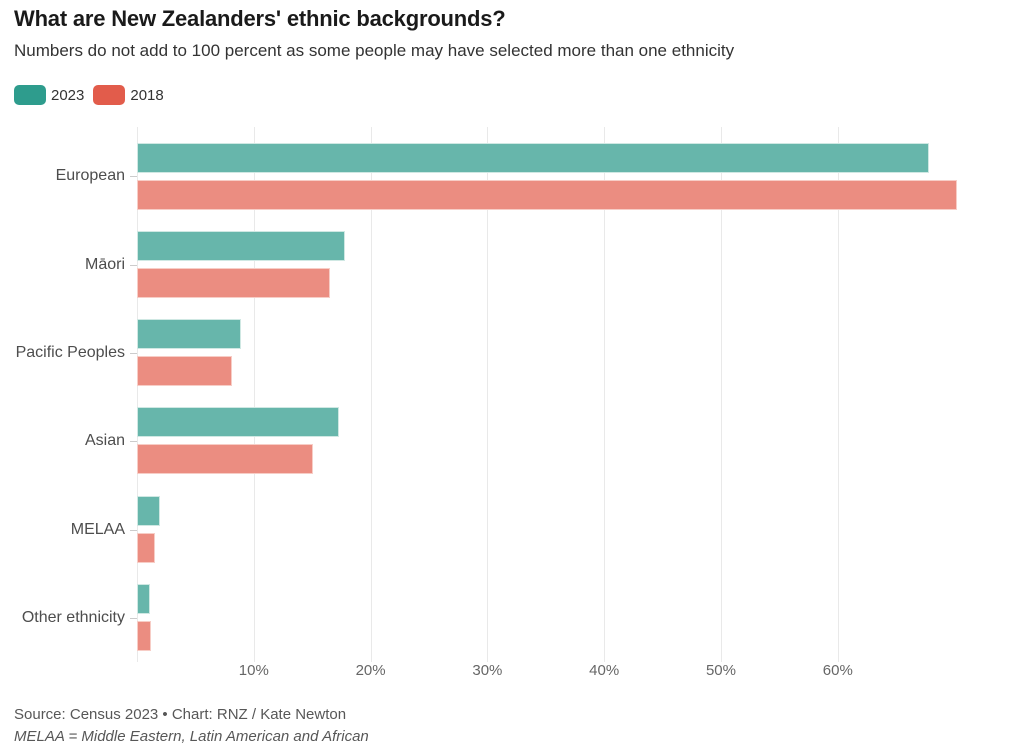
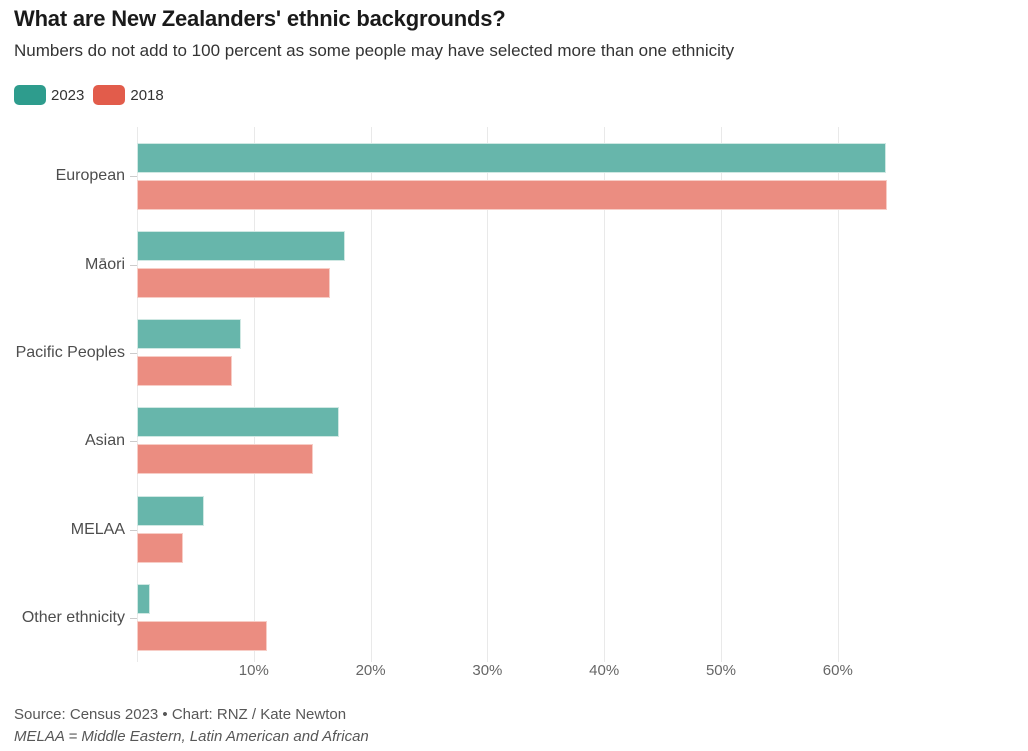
2023/European: 67.8% -> 64.1%
2018/European: 70.2% -> 64.2%
2023/MELAA: 2.0% -> 5.7%
2018/MELAA: 1.5% -> 3.9%
2018/Other ethnicity: 1.2% -> 11.1%
